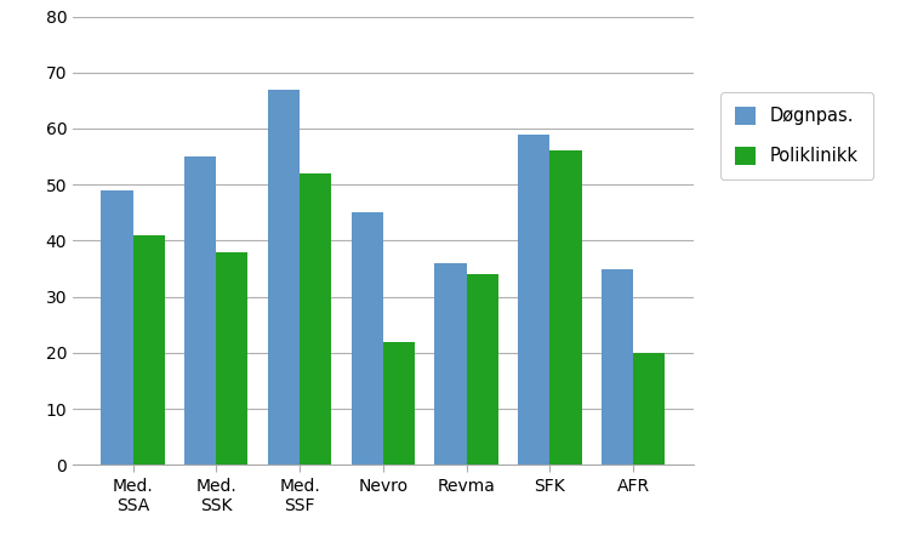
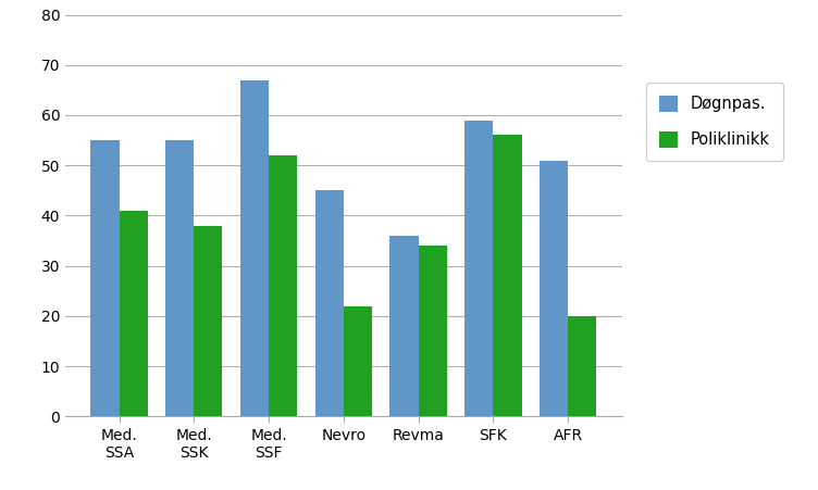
Døgnpas./Med. SSA: 49 -> 55
Døgnpas./AFR: 35 -> 51
